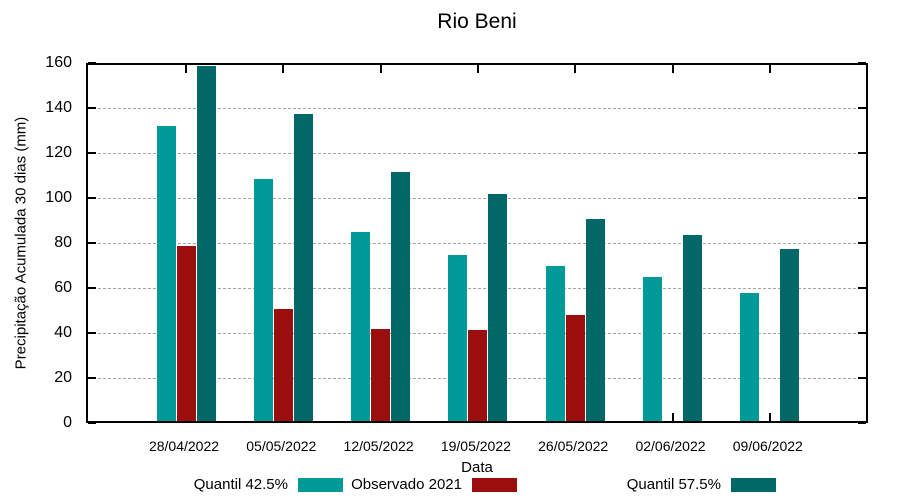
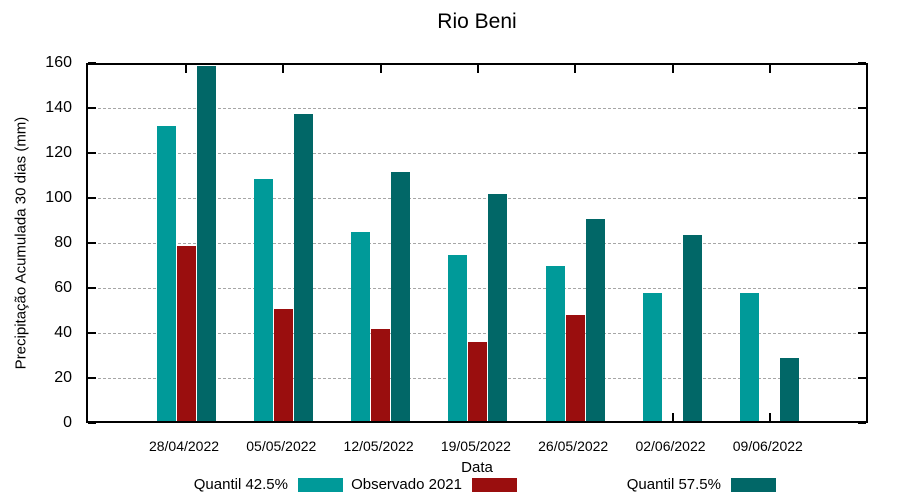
Observado 2021/19/05/2022: 40 -> 35
Quantil 42.5%/02/06/2022: 64 -> 57
Quantil 57.5%/09/06/2022: 76 -> 28
